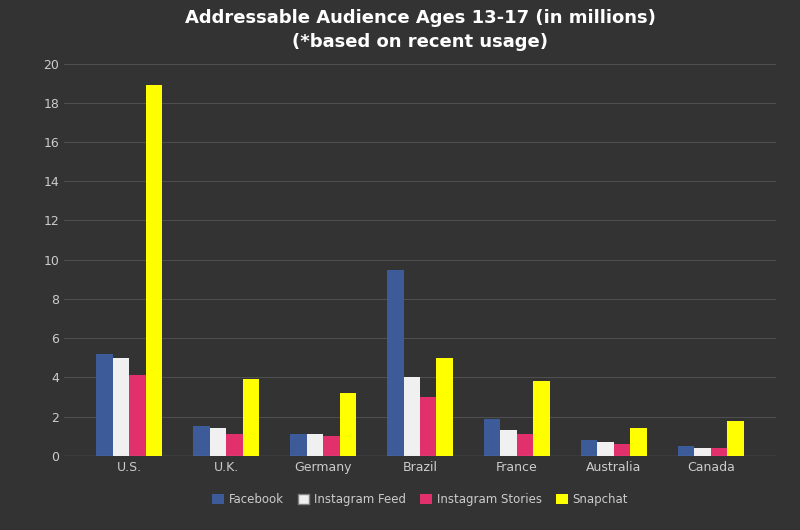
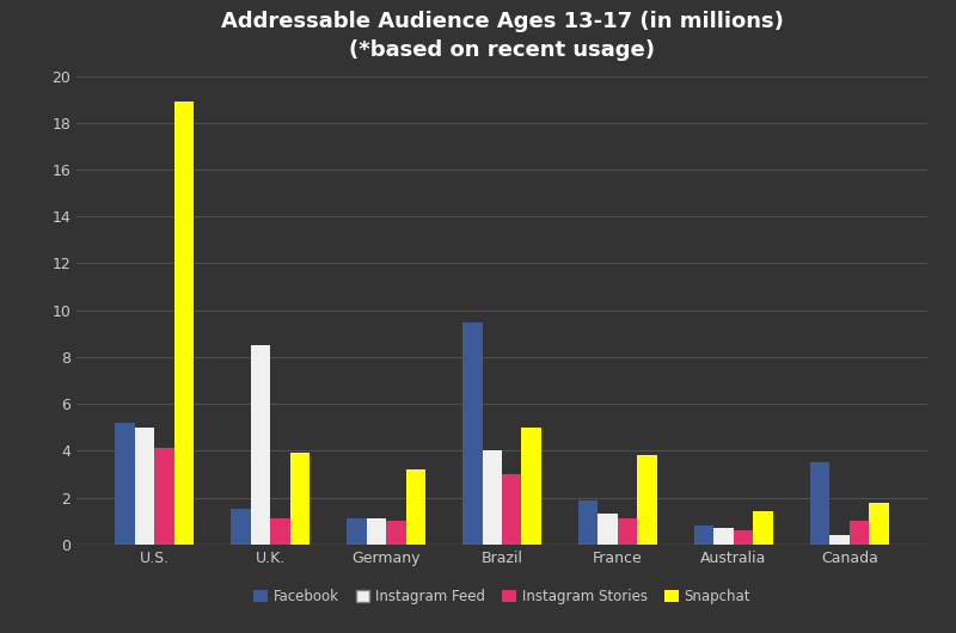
Instagram Feed/U.K.: 1.4 -> 8.5
Facebook/Canada: 0.5 -> 3.5
Instagram Stories/Canada: 0.4 -> 1.0
